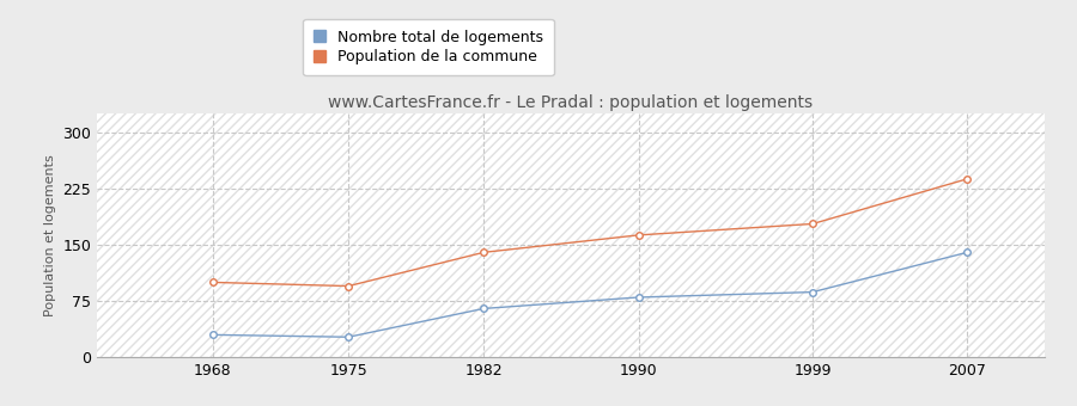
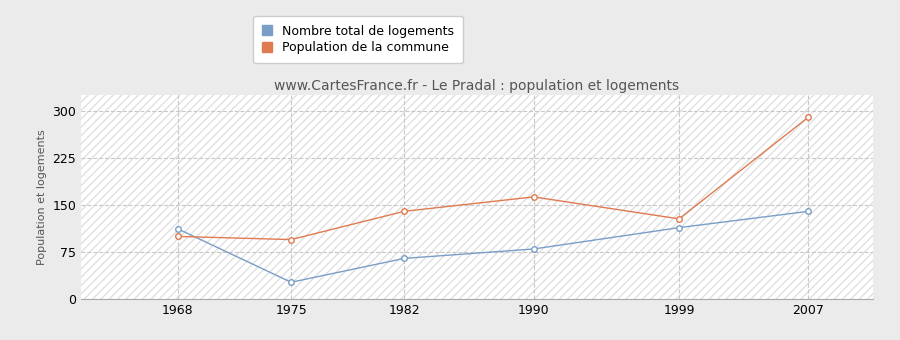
Nombre total de logements/1968: 30 -> 112
Nombre total de logements/1999: 87 -> 114
Population de la commune/1999: 178 -> 128
Population de la commune/2007: 238 -> 290
